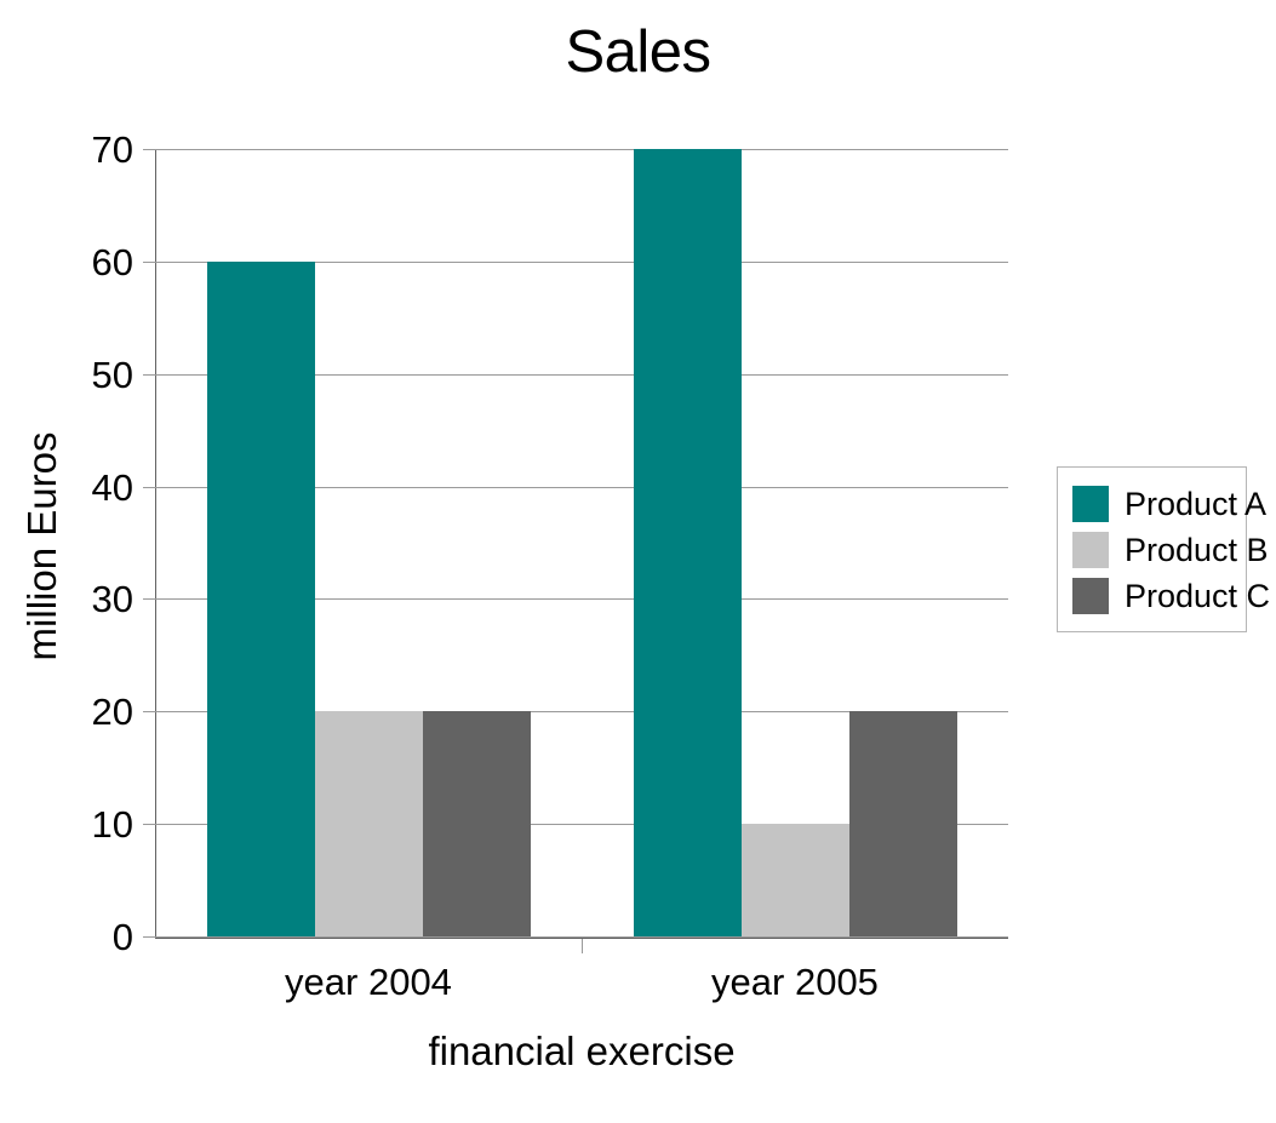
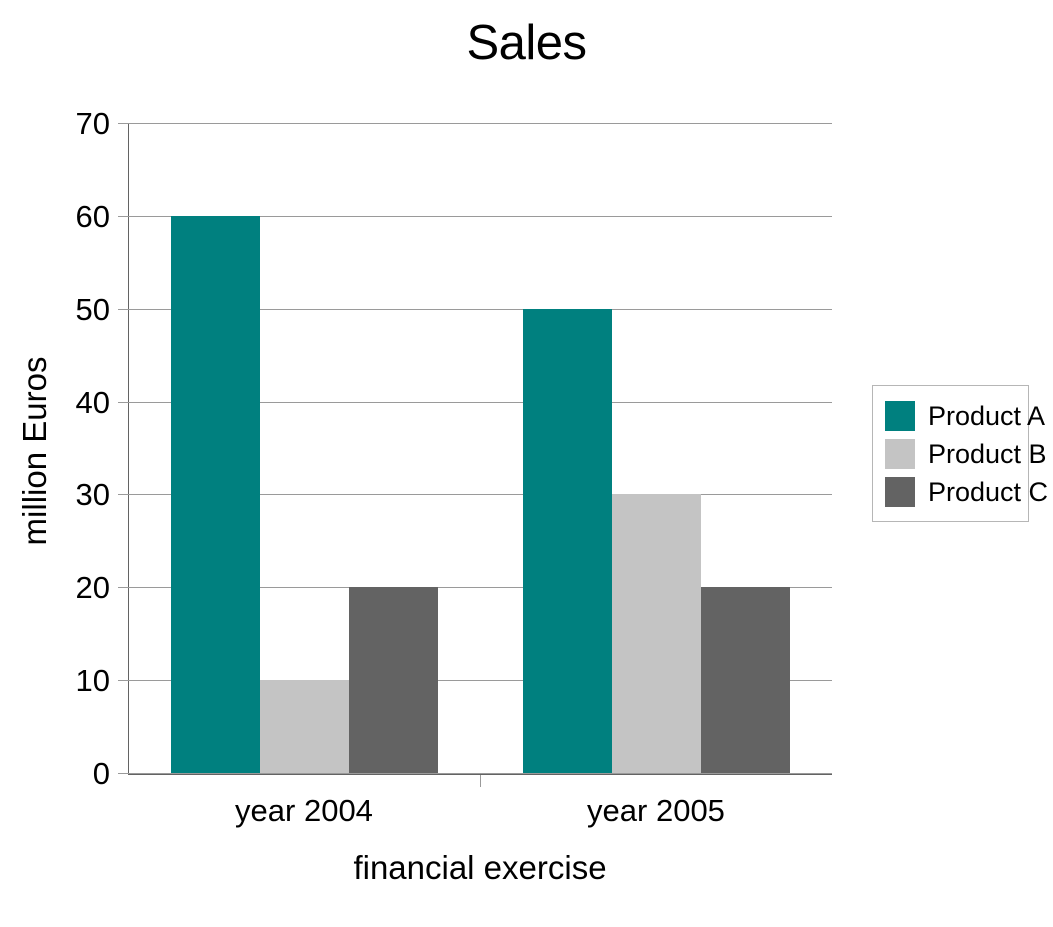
Product B/year 2004: 20 -> 10
Product A/year 2005: 70 -> 50
Product B/year 2005: 10 -> 30
